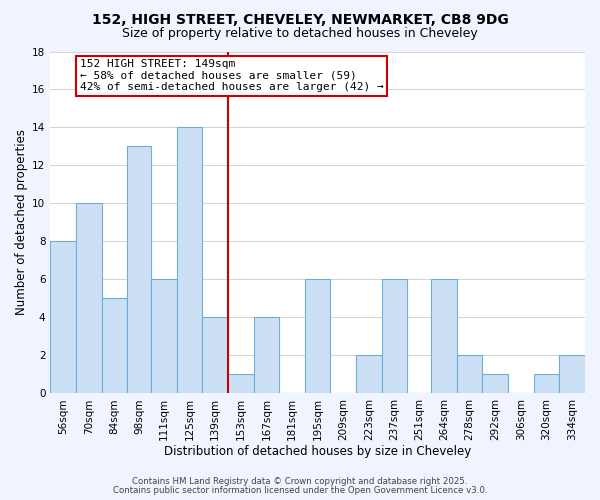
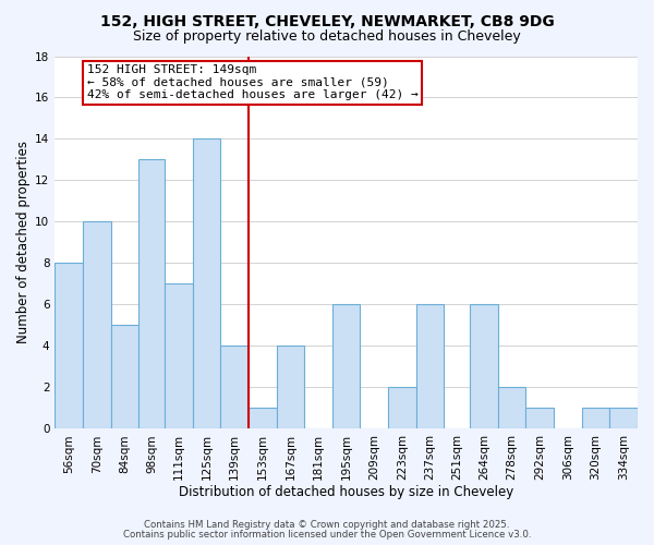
111sqm: 6 -> 7
334sqm: 2 -> 1
